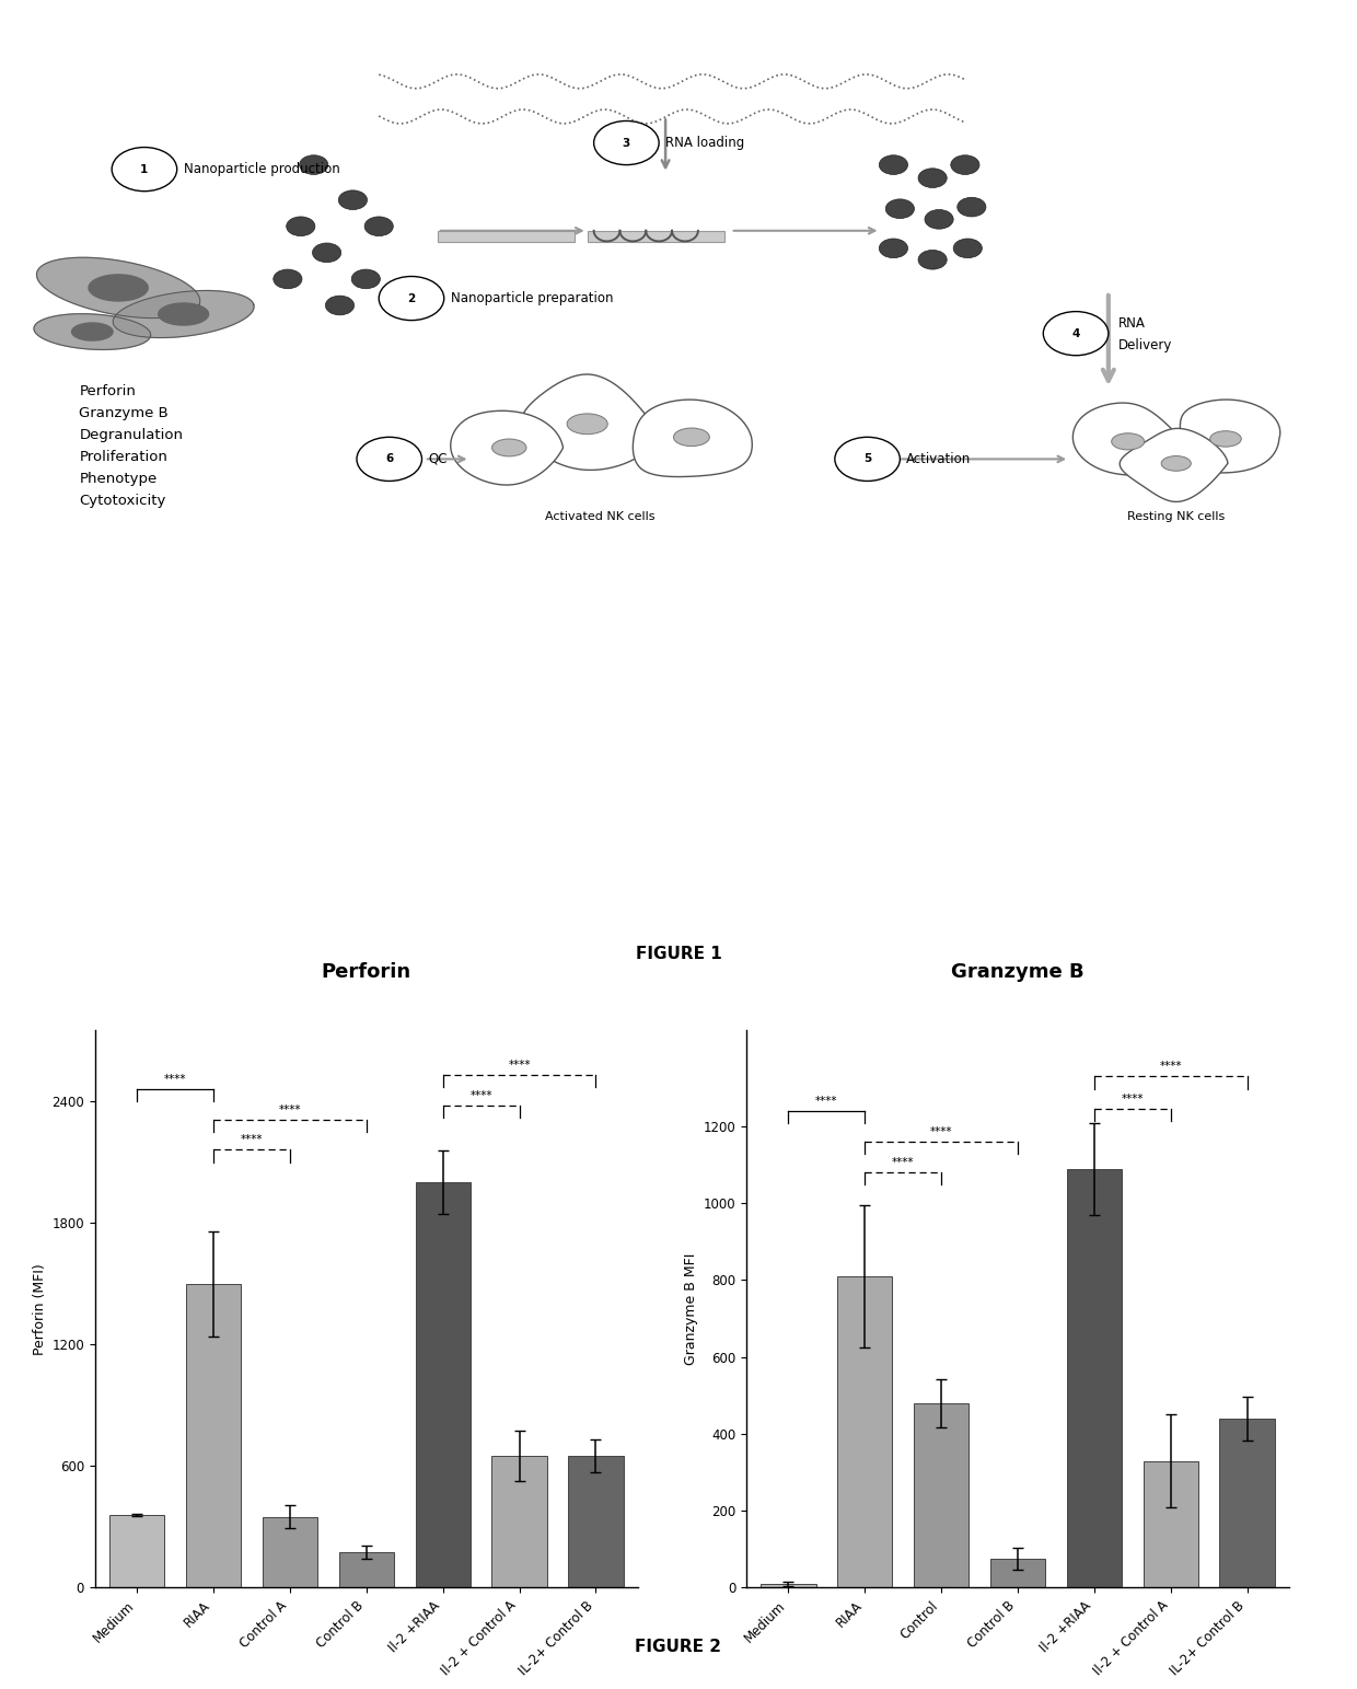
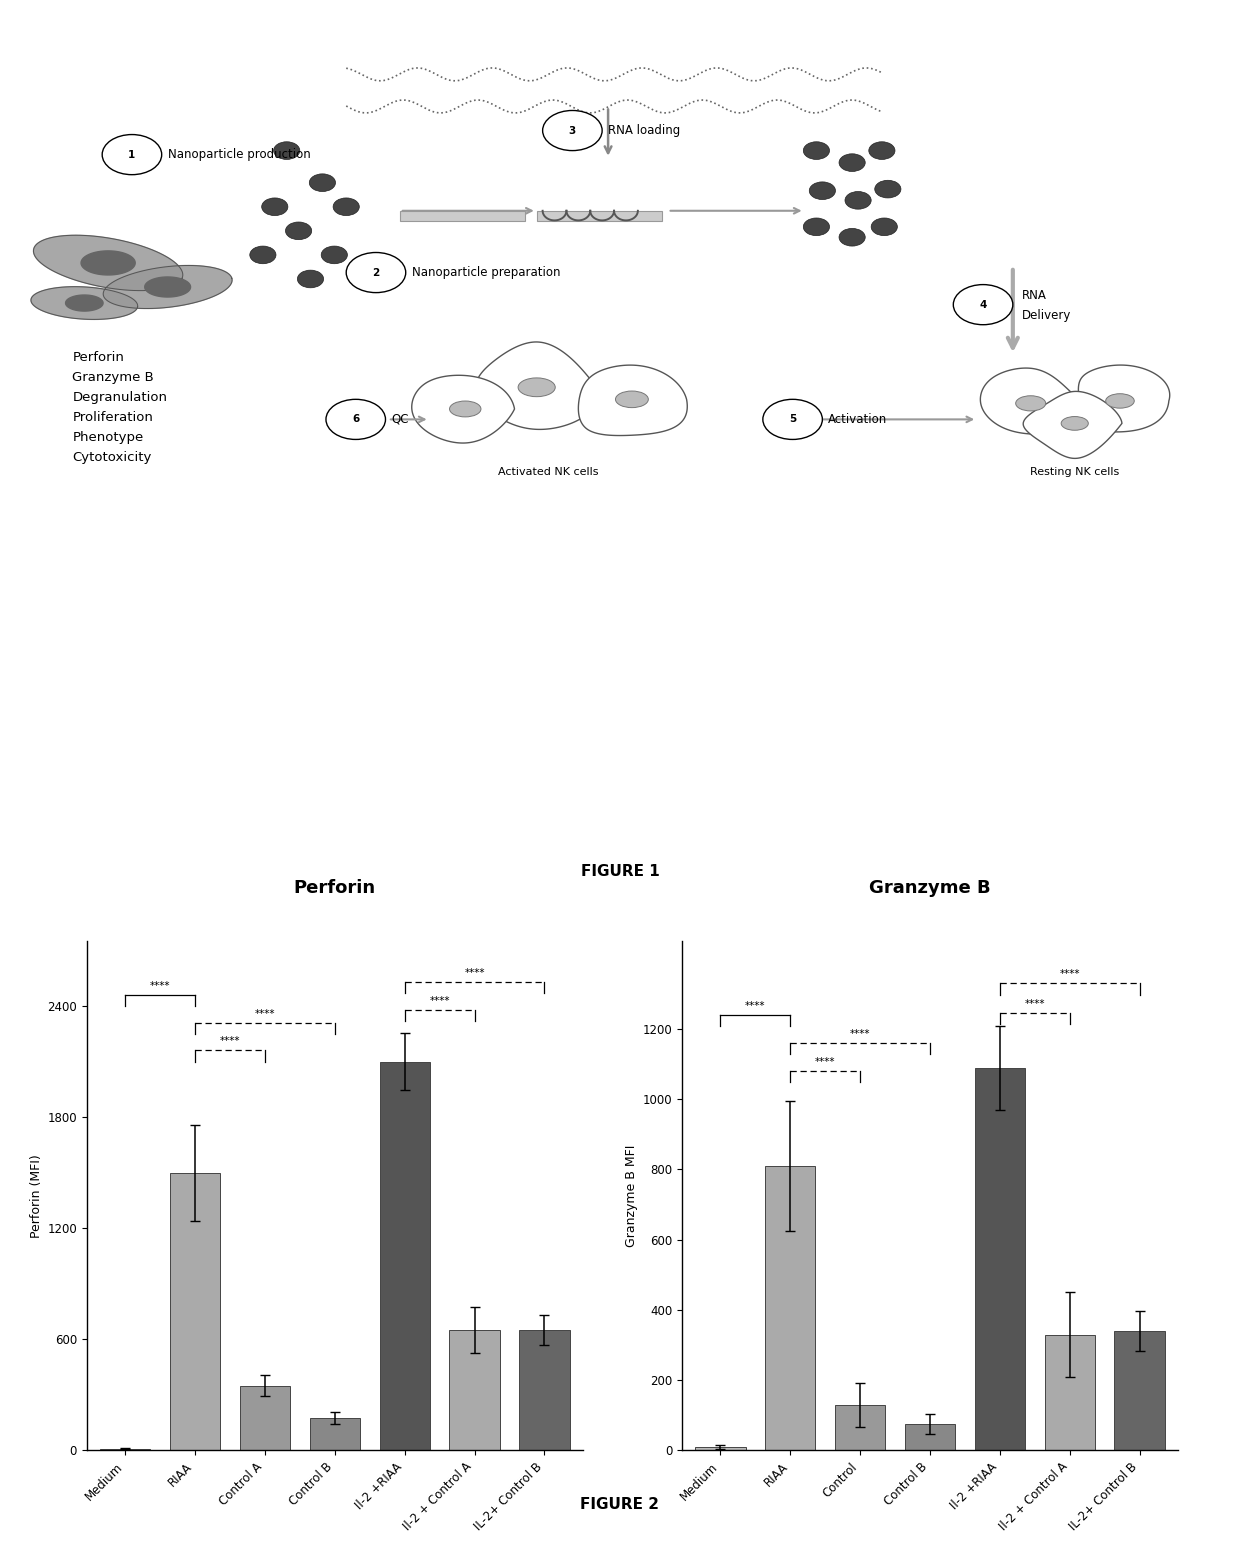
Perforin/Medium: 360 -> 10
Perforin/Il-2 +RIAA: 2000 -> 2100
Granzyme B/Control: 480 -> 130
Granzyme B/IL-2+ Control B: 440 -> 340
